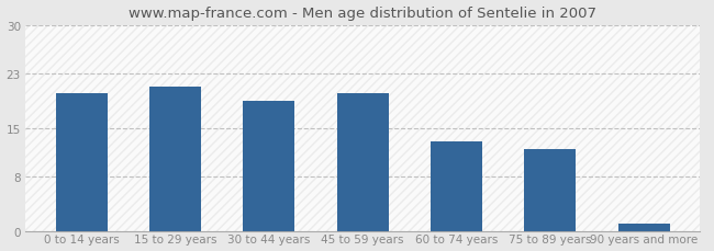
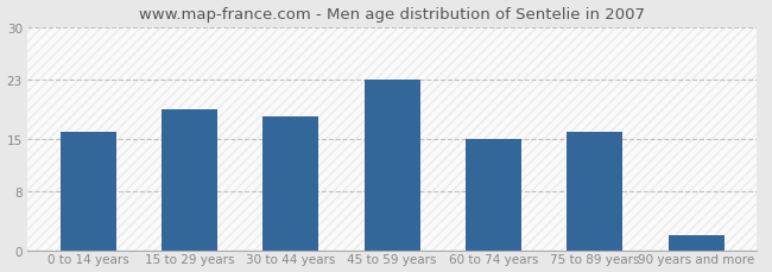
0 to 14 years: 20 -> 16
15 to 29 years: 21 -> 19
30 to 44 years: 19 -> 18
45 to 59 years: 20 -> 23
60 to 74 years: 13 -> 15
75 to 89 years: 12 -> 16
90 years and more: 1 -> 2
